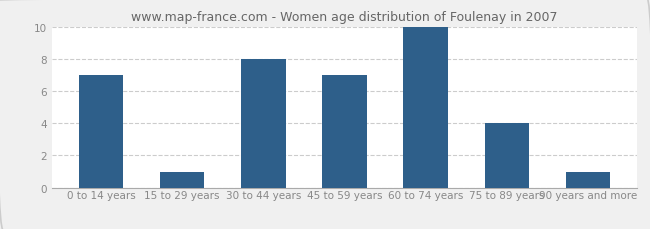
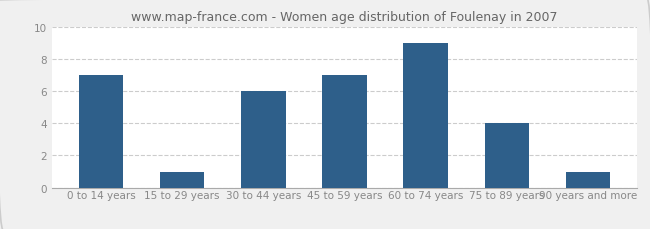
30 to 44 years: 8 -> 6
60 to 74 years: 10 -> 9
